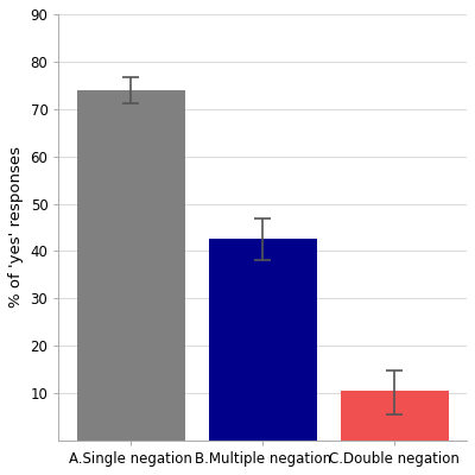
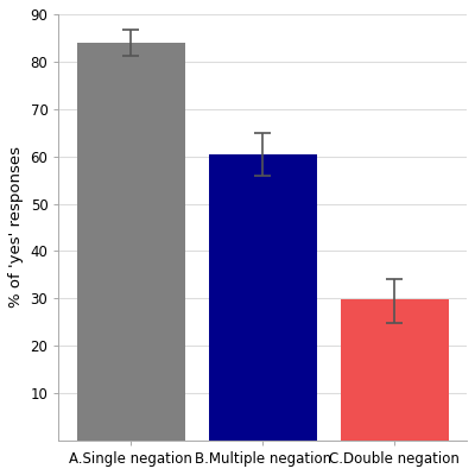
A.Single negation: 74.0 -> 84.0
B.Multiple negation: 42.5 -> 60.5
C.Double negation: 10.5 -> 29.8
